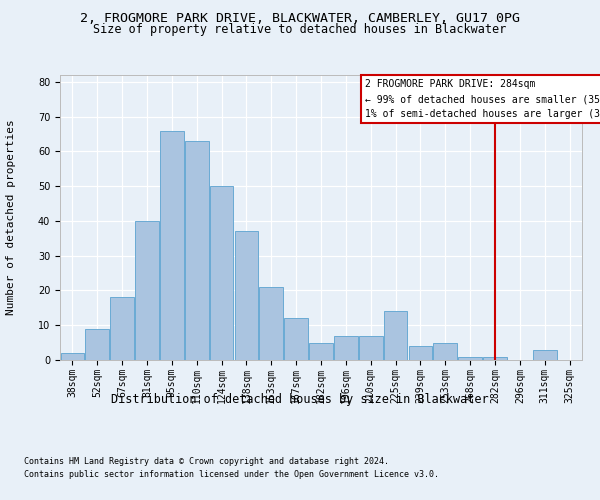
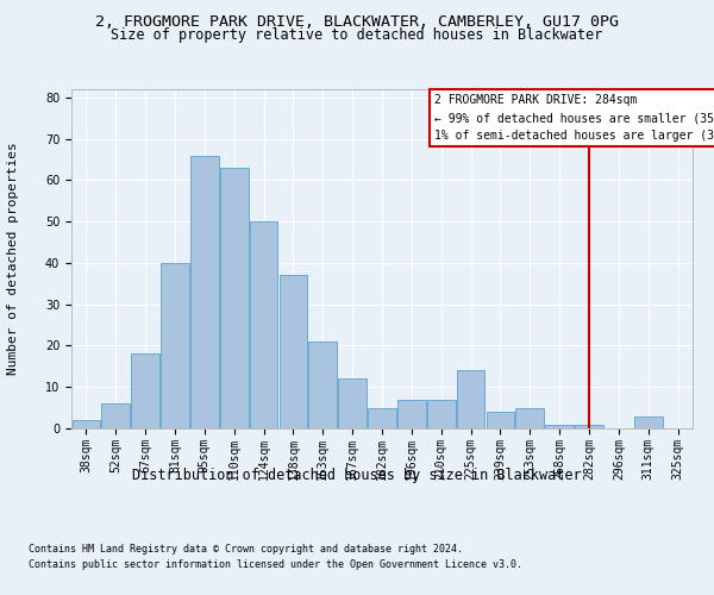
52sqm: 9 -> 6
